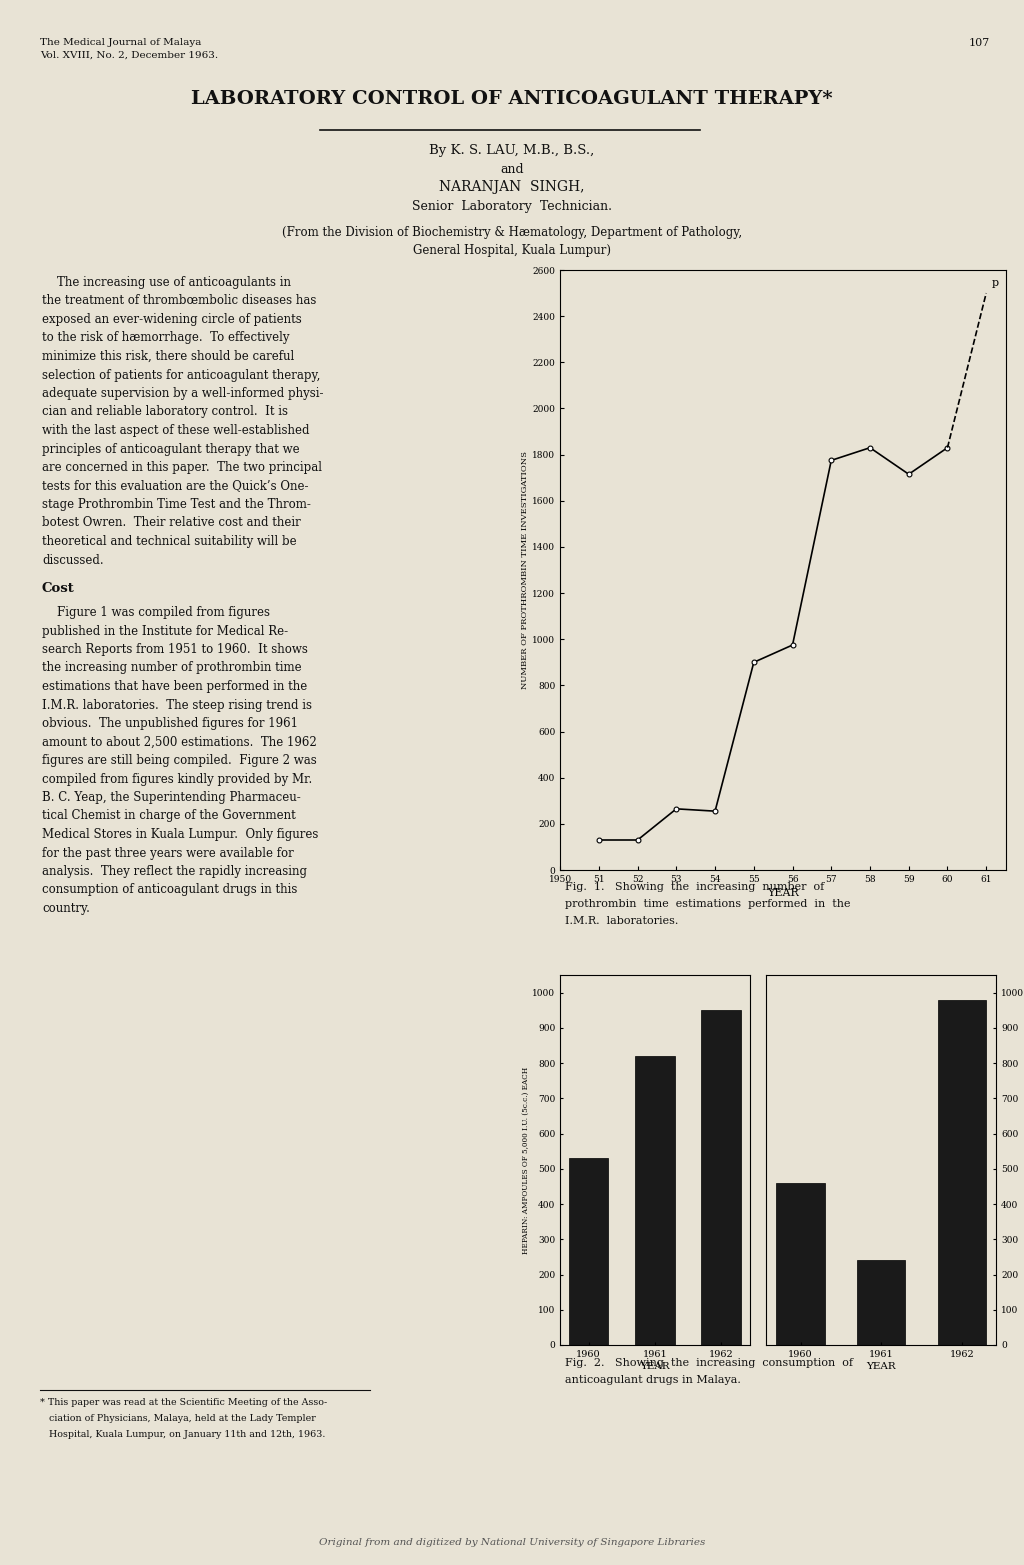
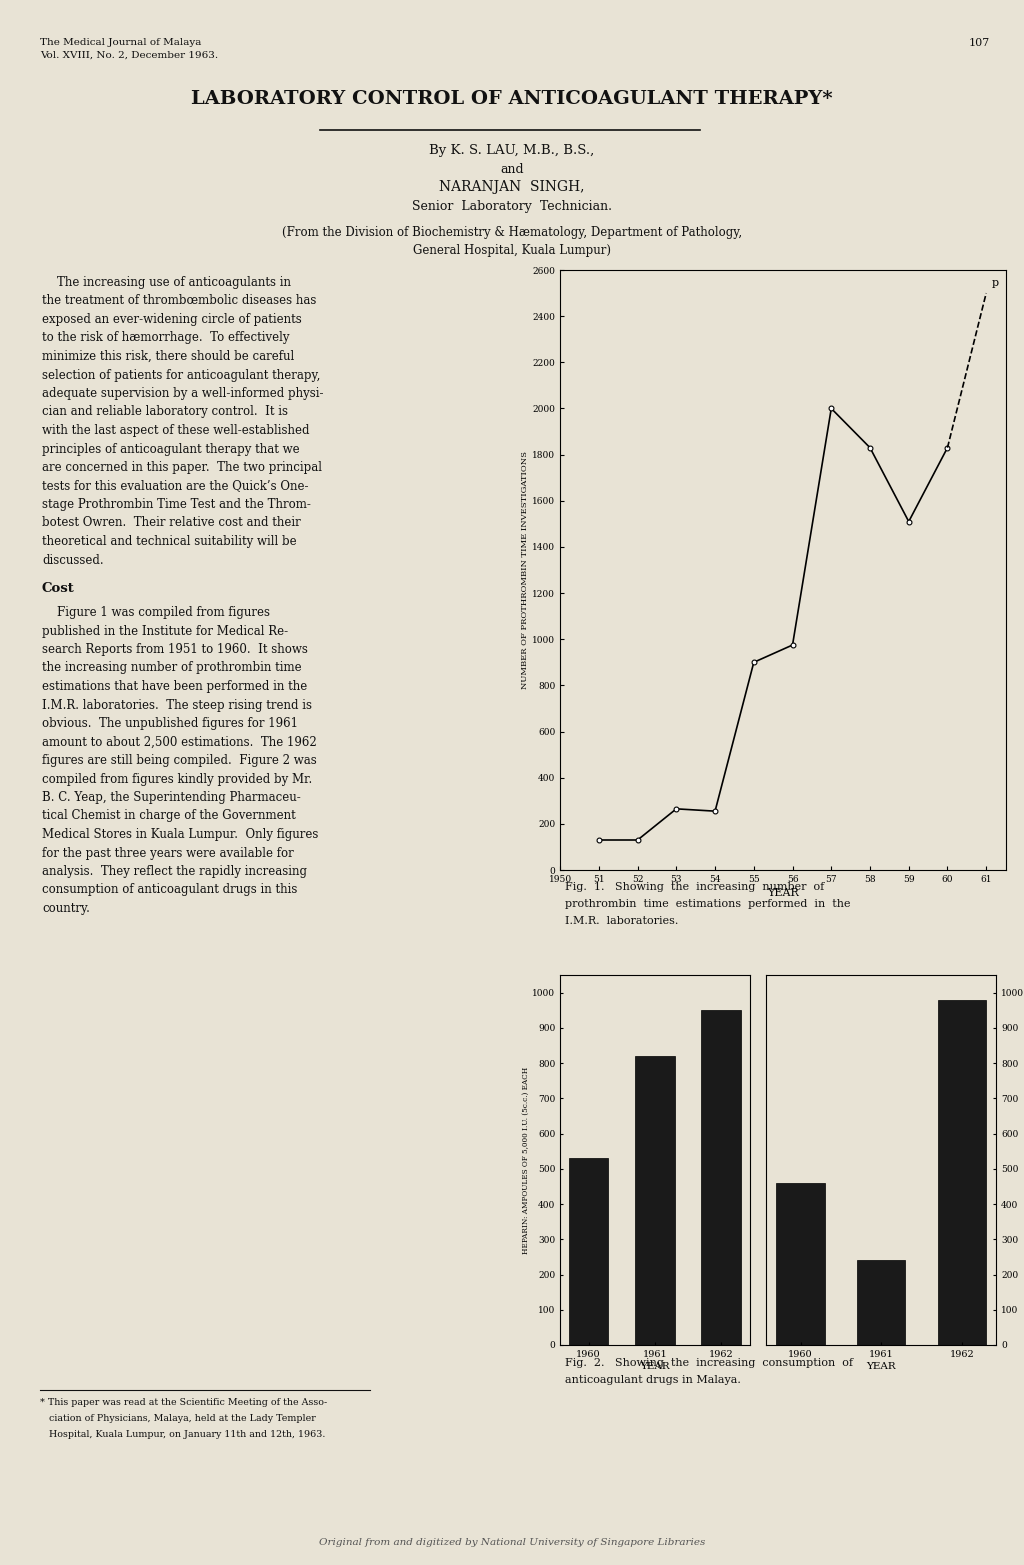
57: 1775 -> 2000
59: 1715 -> 1510
